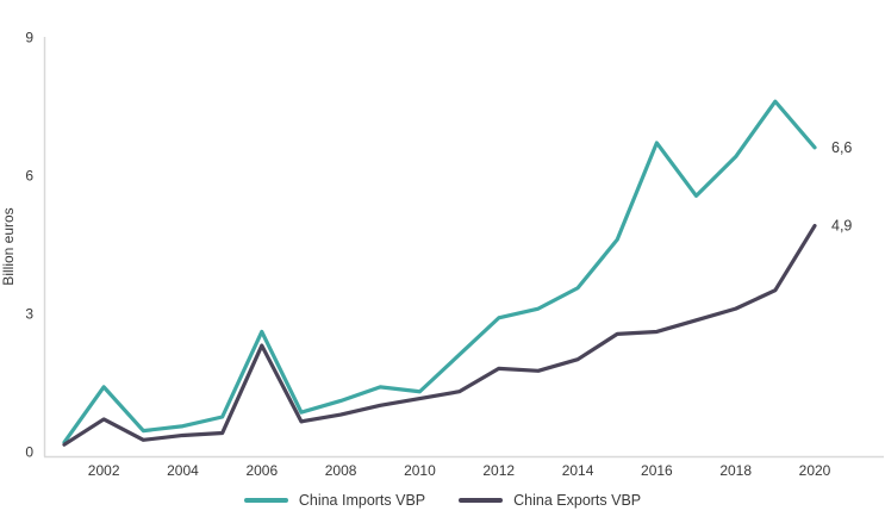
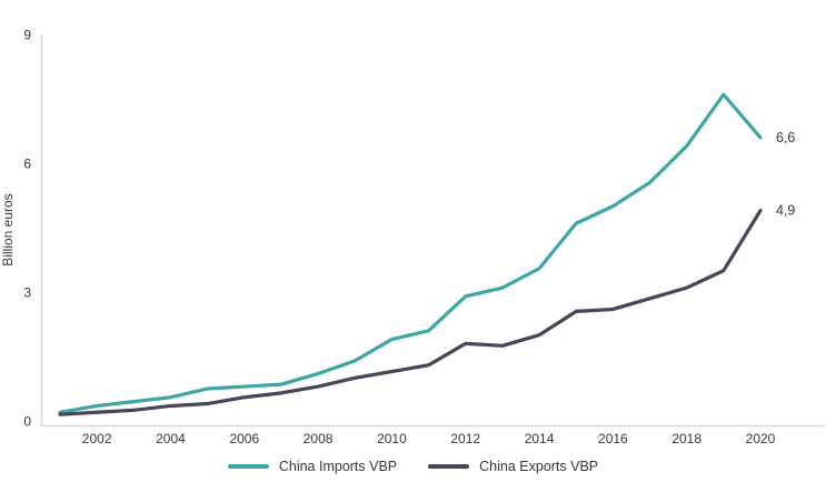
China Imports VBP/2002: 1.4 -> 0.3
China Exports VBP/2002: 0.7 -> 0.2
China Imports VBP/2006: 2.6 -> 0.8
China Exports VBP/2006: 2.3 -> 0.6
China Imports VBP/2010: 1.3 -> 1.9
China Imports VBP/2016: 6.7 -> 5.0
